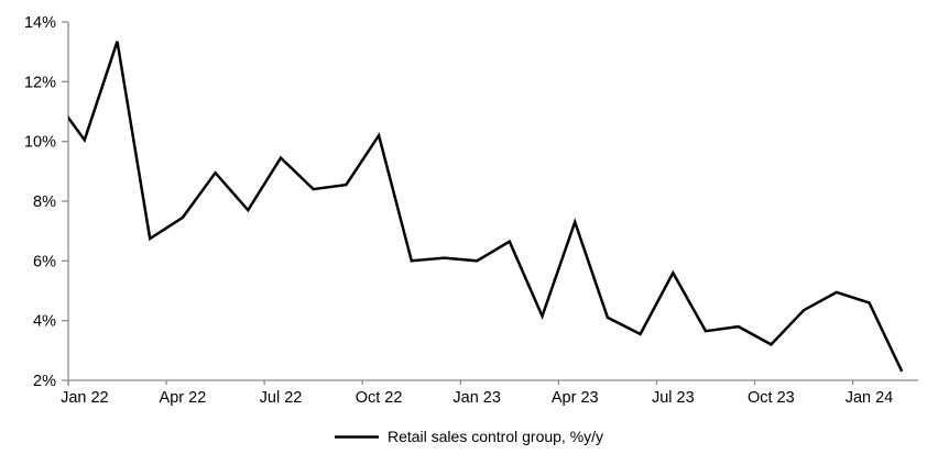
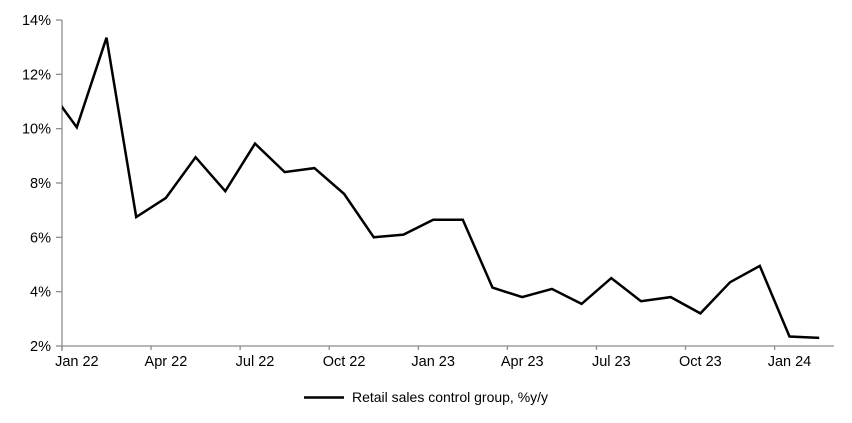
Oct 22: 10.2% -> 7.6%
Jan 23: 6.0% -> 6.7%
Apr 23: 7.3% -> 3.8%
Jul 23: 5.6% -> 4.5%
Jan 24: 4.6% -> 2.4%
